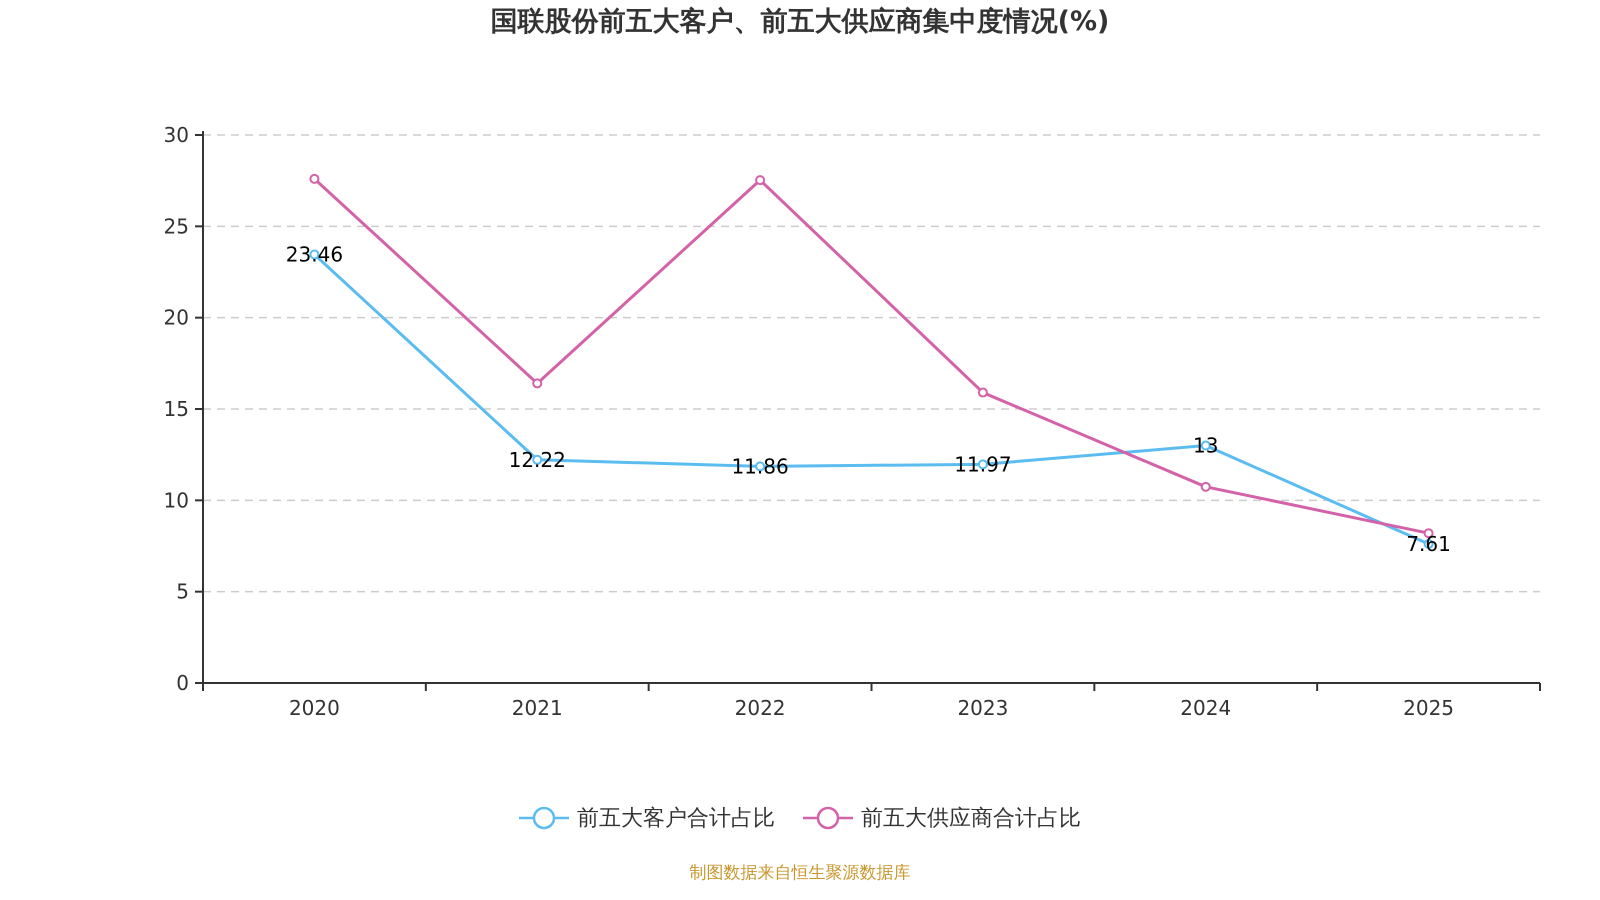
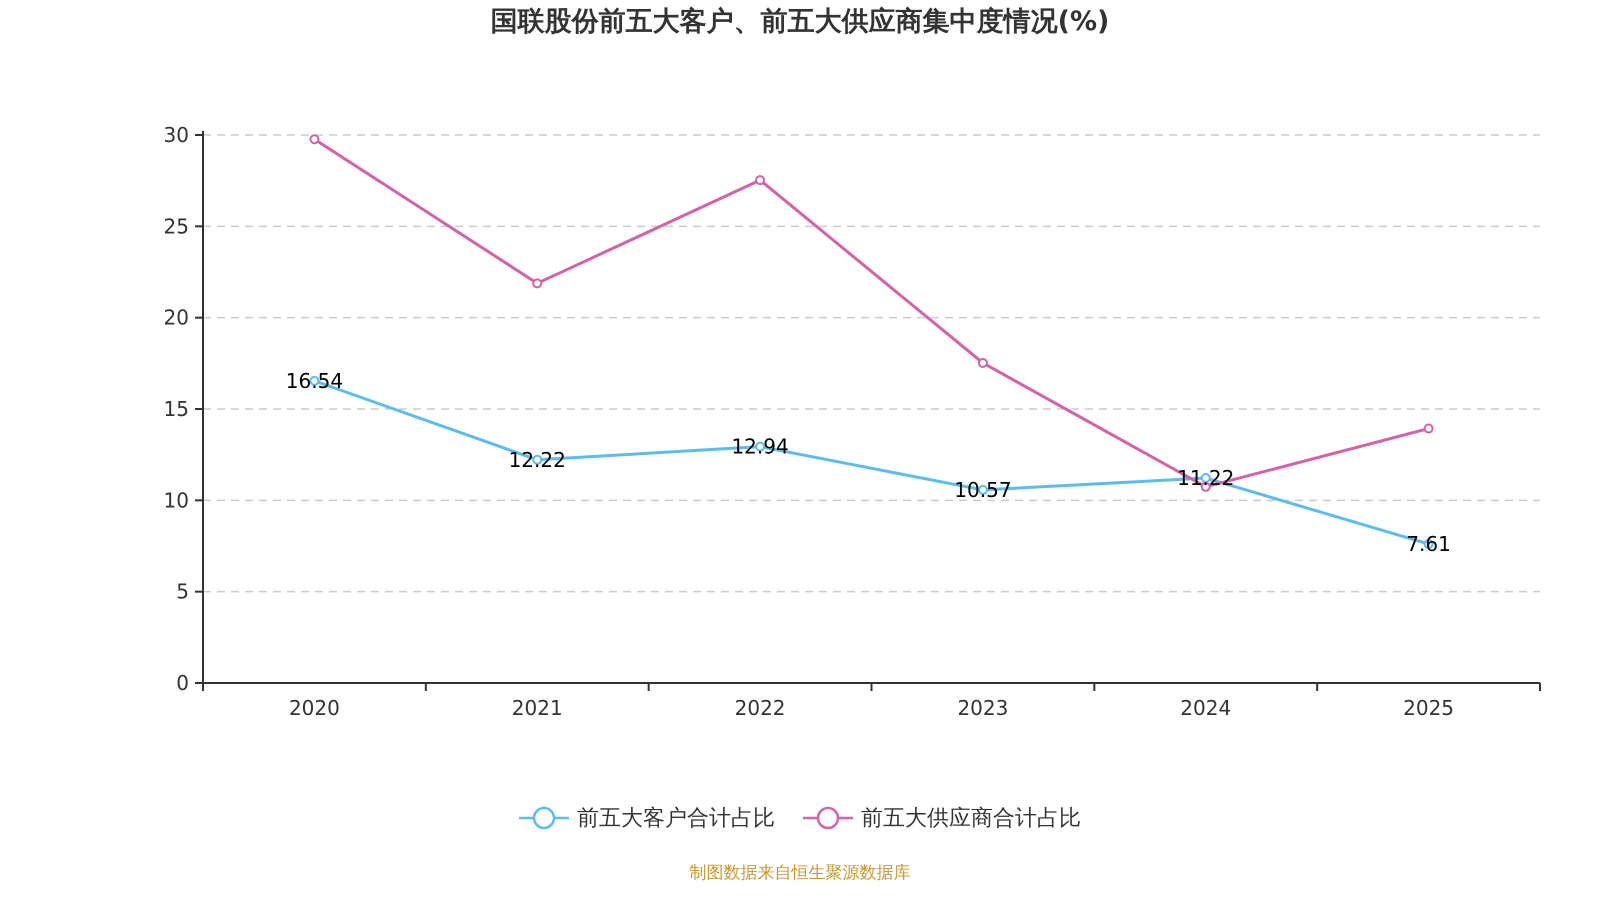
前五大客户合计占比/2020: 23.46 -> 16.54
前五大供应商合计占比/2020: 27.6 -> 29.8
前五大供应商合计占比/2021: 16.4 -> 21.9
前五大客户合计占比/2022: 11.86 -> 12.94
前五大客户合计占比/2023: 11.97 -> 10.57
前五大供应商合计占比/2023: 15.9 -> 17.5
前五大客户合计占比/2024: 13 -> 11.22
前五大供应商合计占比/2025: 8.2 -> 13.9
